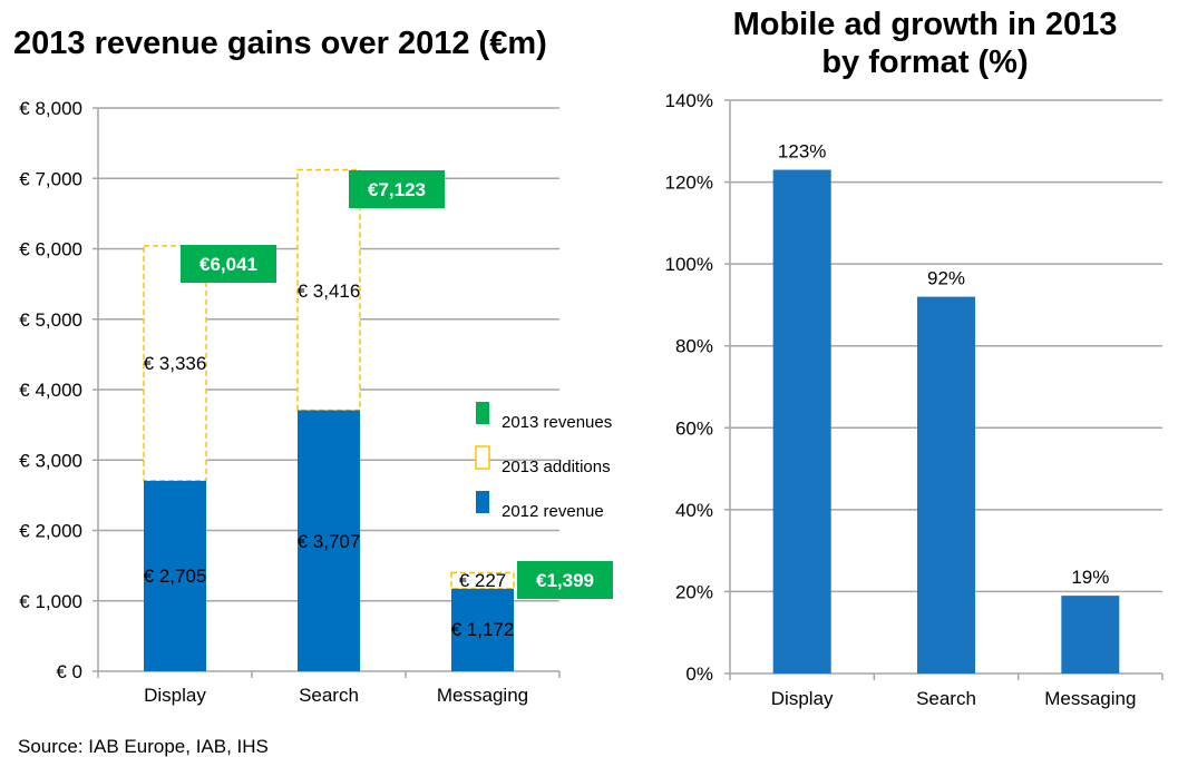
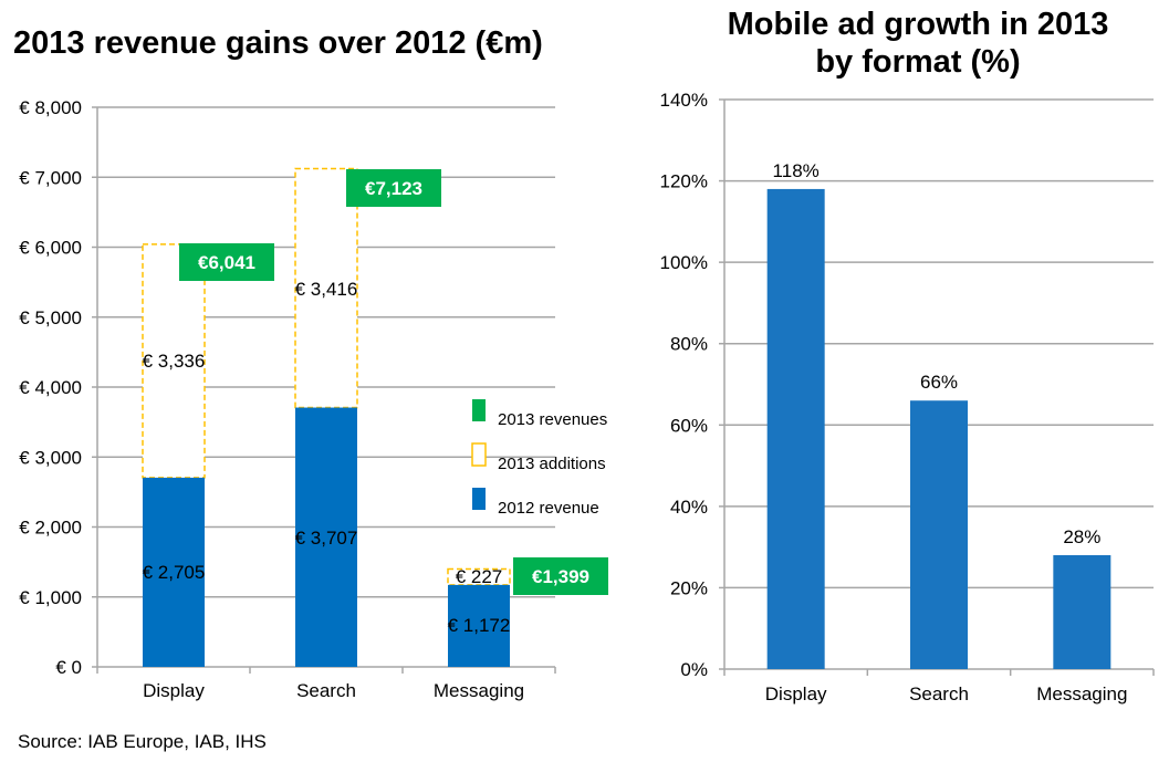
Mobile ad growth in 2013 by format (%)/Display: 123% -> 118%
Mobile ad growth in 2013 by format (%)/Search: 92% -> 66%
Mobile ad growth in 2013 by format (%)/Messaging: 19% -> 28%
